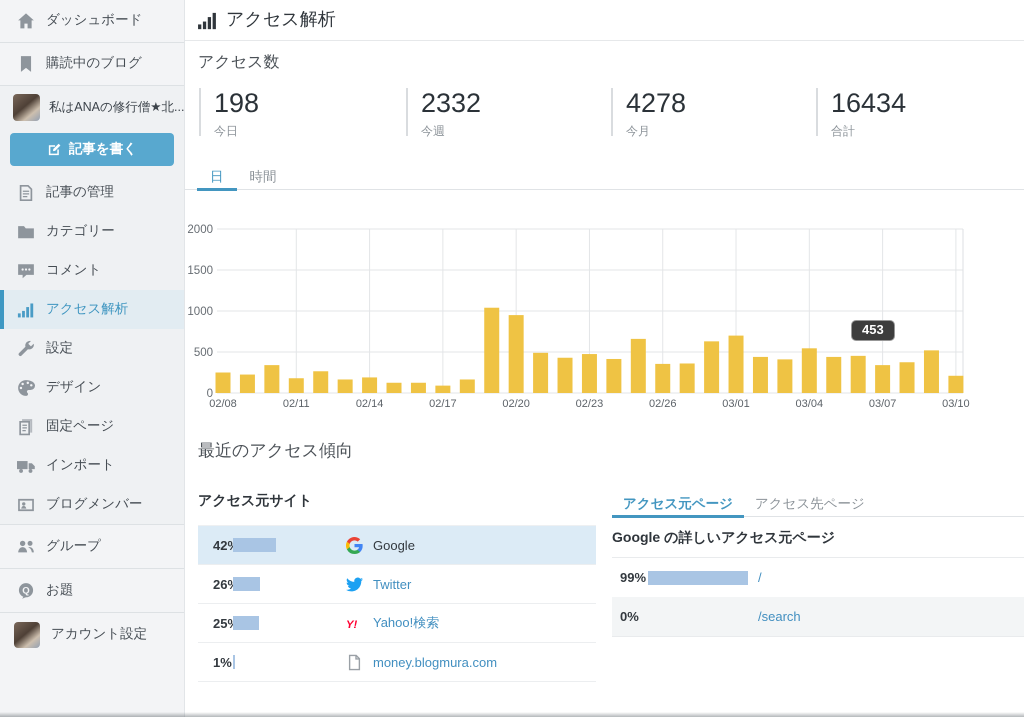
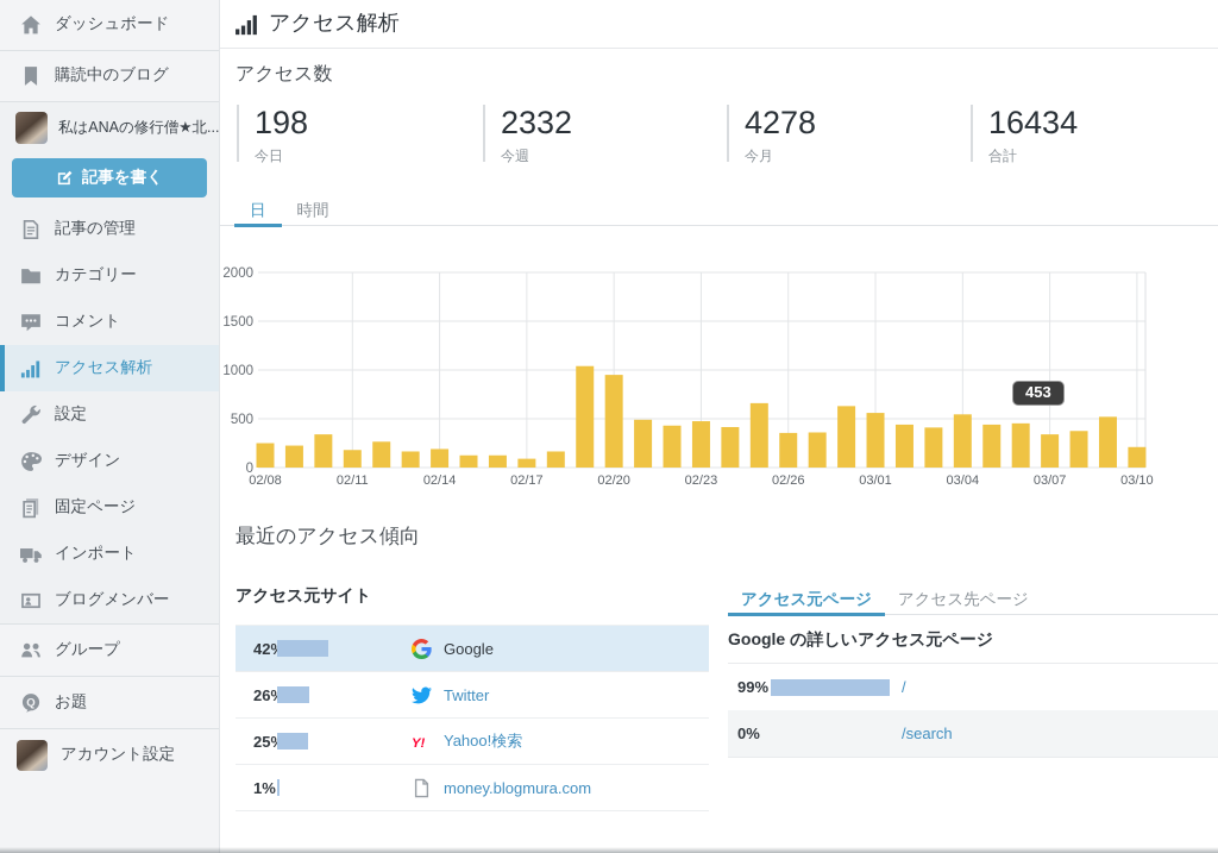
03/01: 700 -> 600
